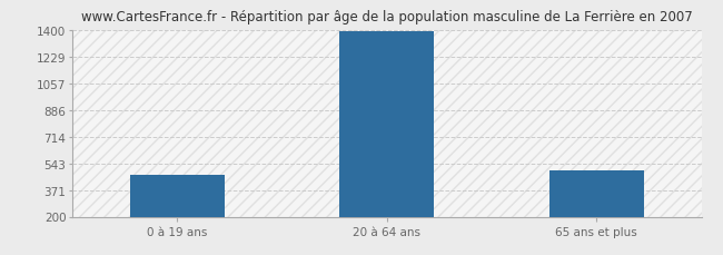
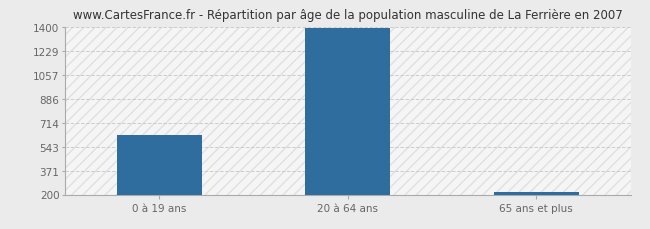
0 à 19 ans: 470 -> 630
65 ans et plus: 500 -> 220
